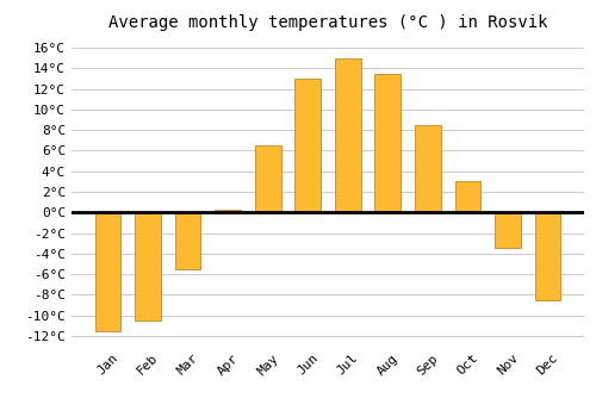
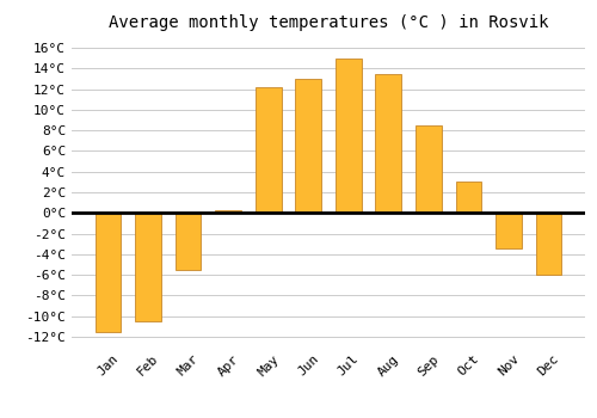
May: 6.5°C -> 12.2°C
Dec: -8.5°C -> -6.0°C
